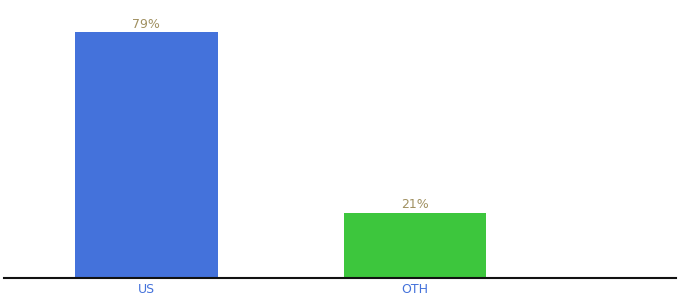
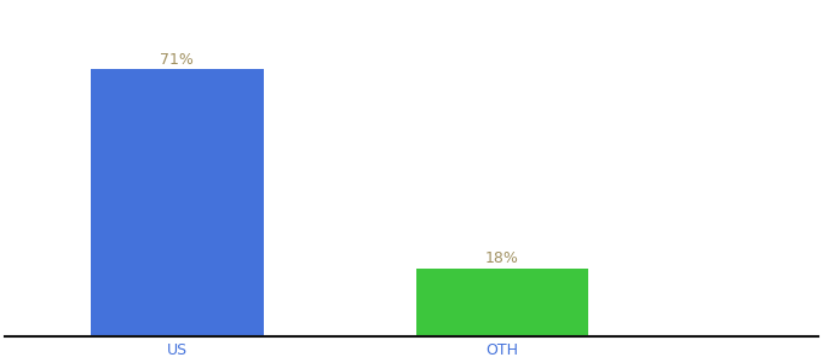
US: 79% -> 71%
OTH: 21% -> 18%
